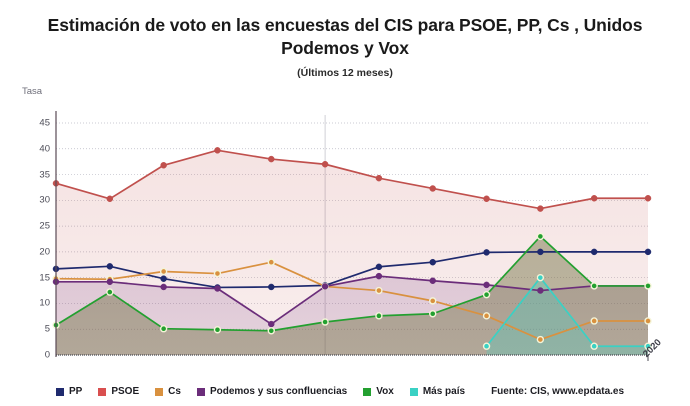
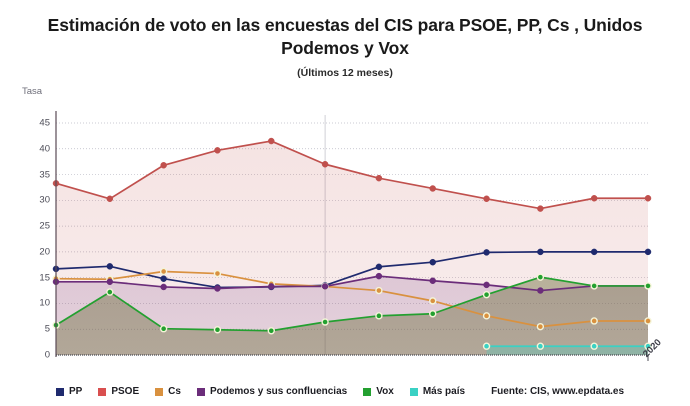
PSOE/5: 38 -> 42
Cs/5: 18 -> 14
Podemos y sus confluencias/5: 6 -> 13
Cs/10: 3 -> 6
Vox/10: 23 -> 15
Más país/10: 15 -> 2
